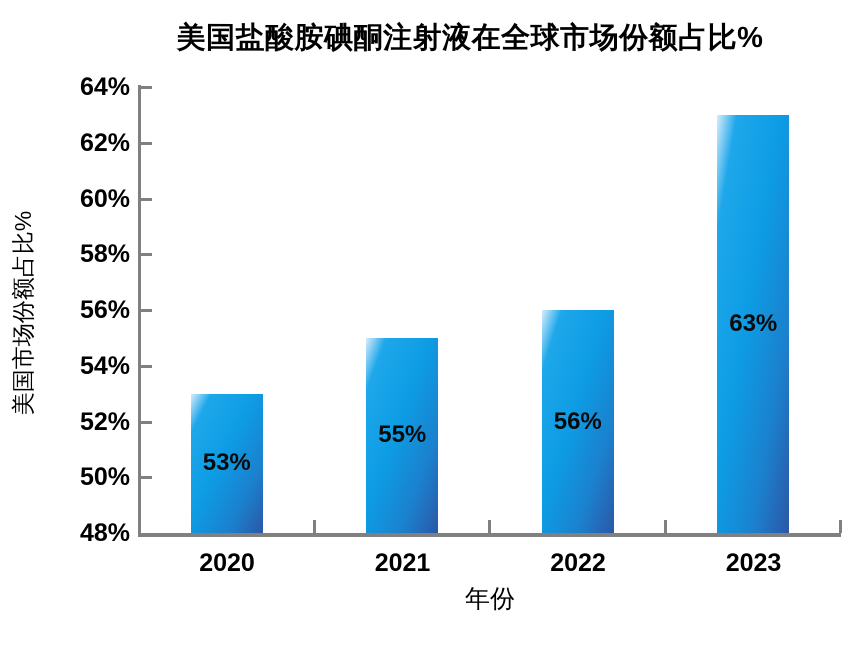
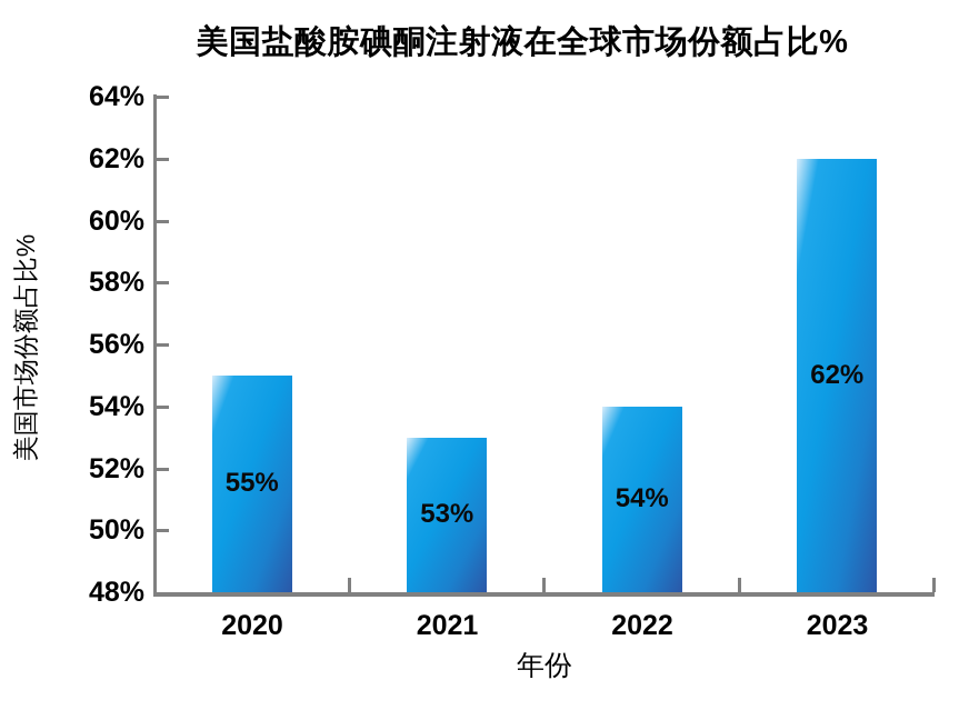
2020: 53% -> 55%
2021: 55% -> 53%
2022: 56% -> 54%
2023: 63% -> 62%
